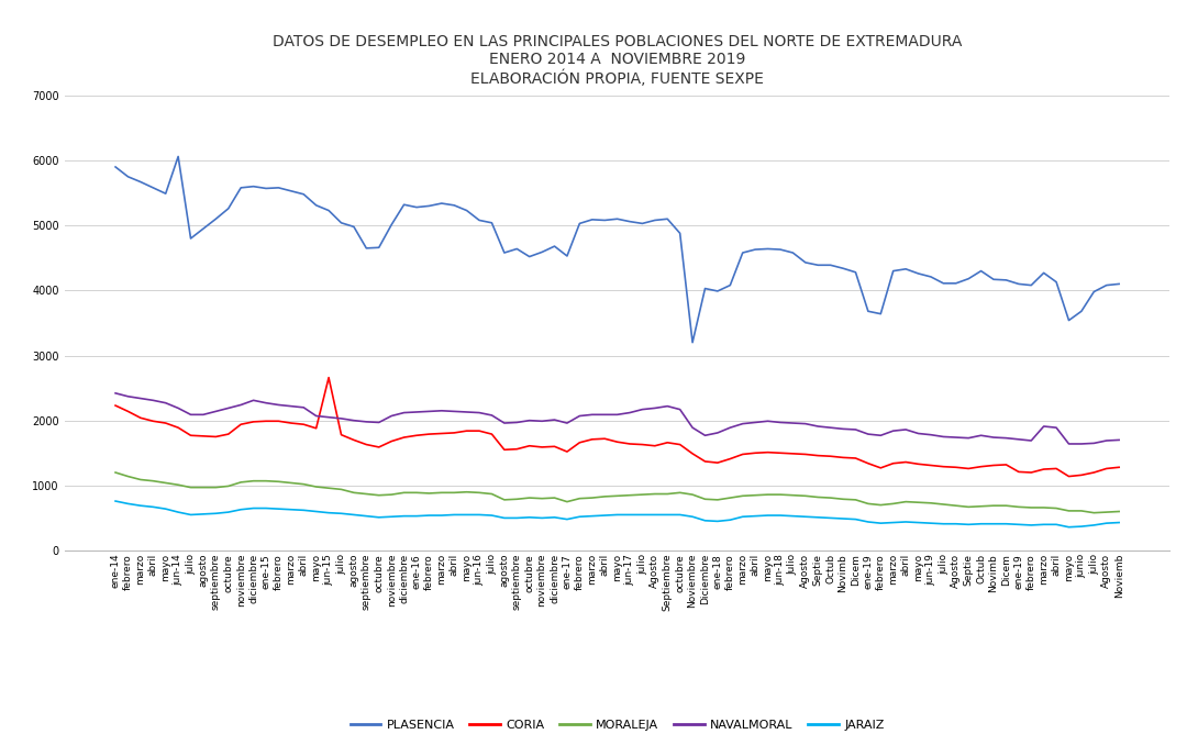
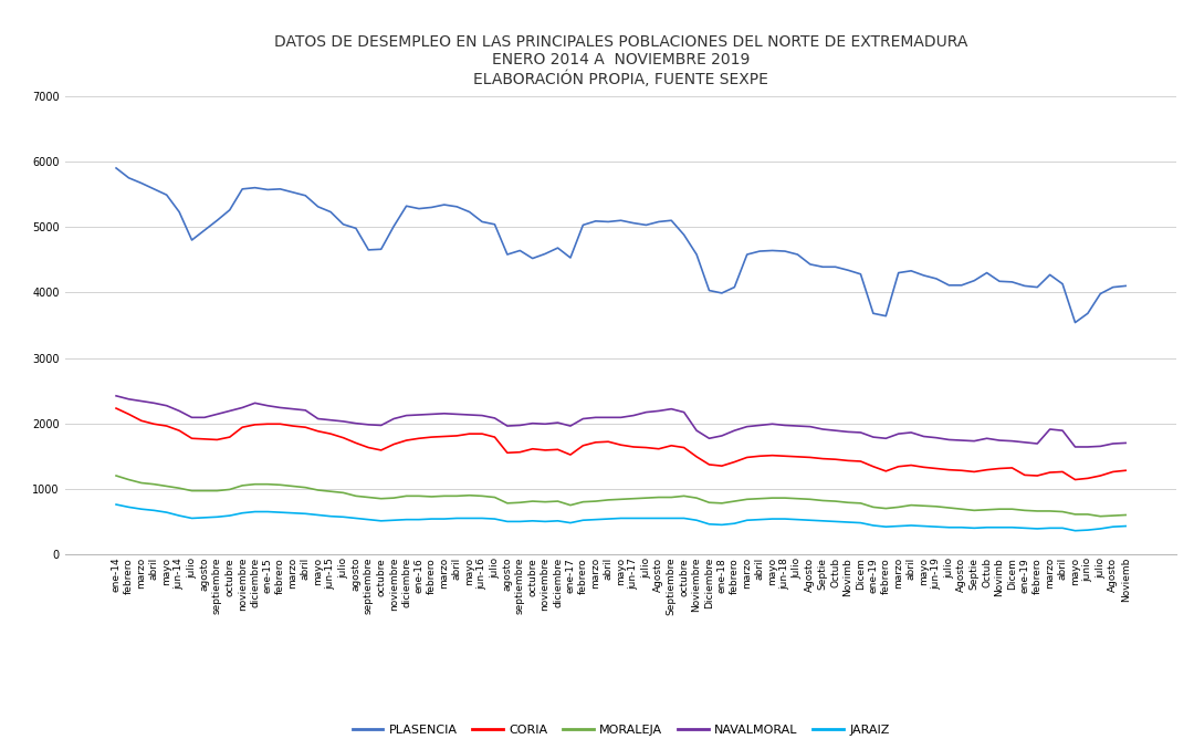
PLASENCIA/jun-14: 6060 -> 5230
CORIA/jun-15: 2660 -> 1840
PLASENCIA/Noviembre: 3200 -> 4580
